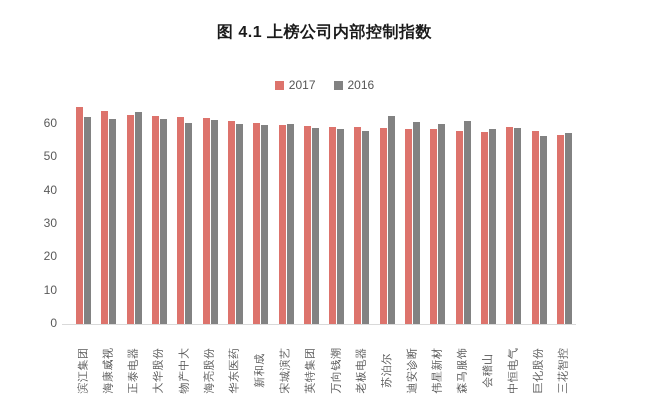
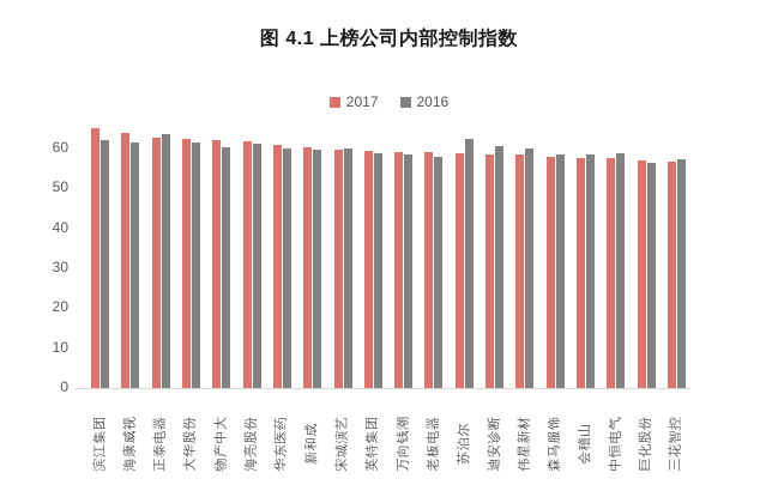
2016/森马服饰: 61 -> 58
2017/中恒电气: 59 -> 58
2017/巨化股份: 58 -> 57
